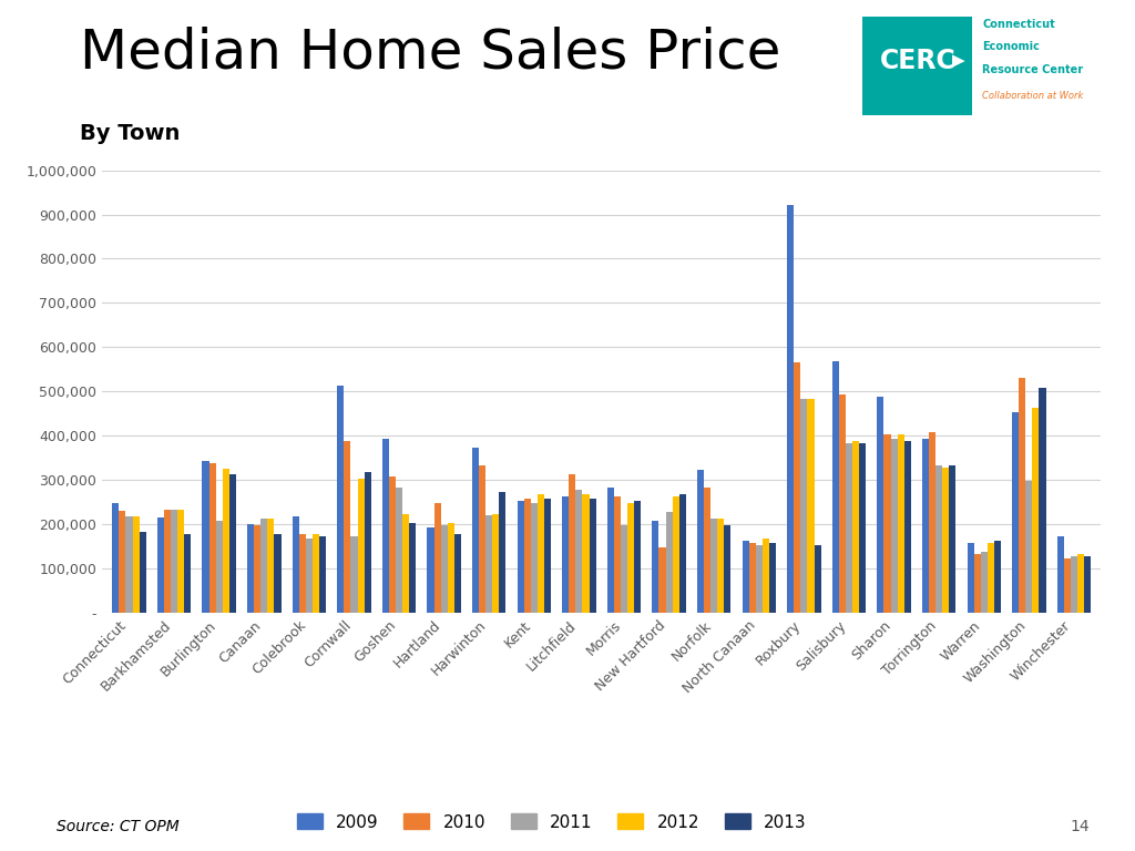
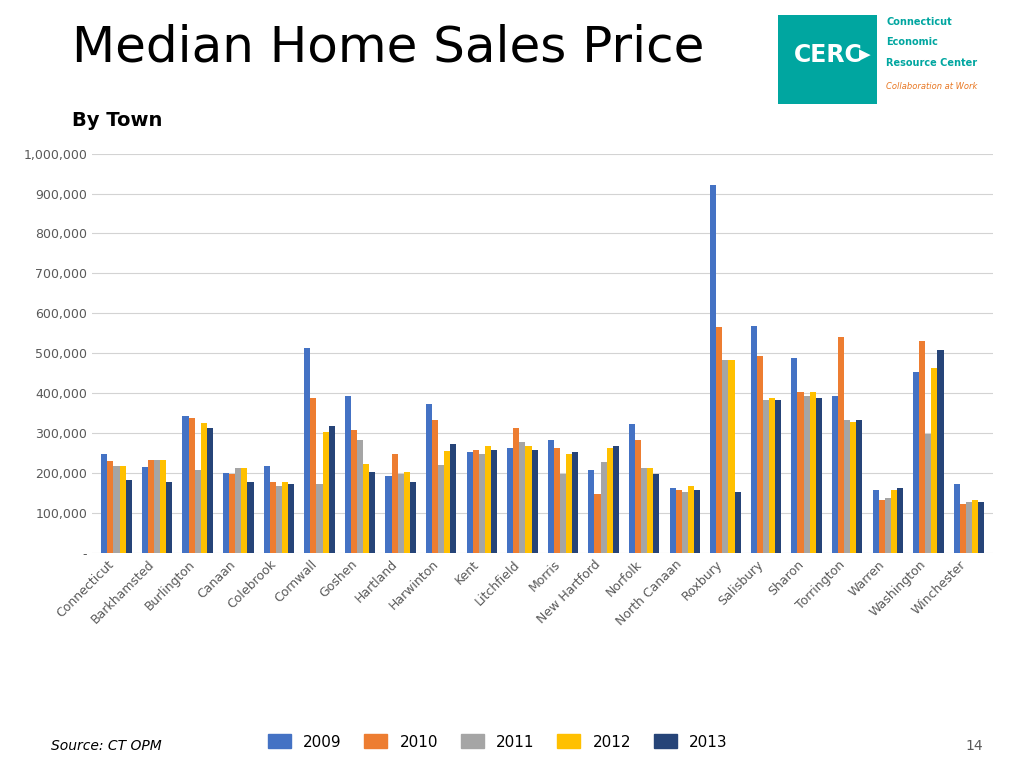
2012/Harwinton: 222,000 -> 255,000
2010/Torrington: 407,000 -> 540,000
